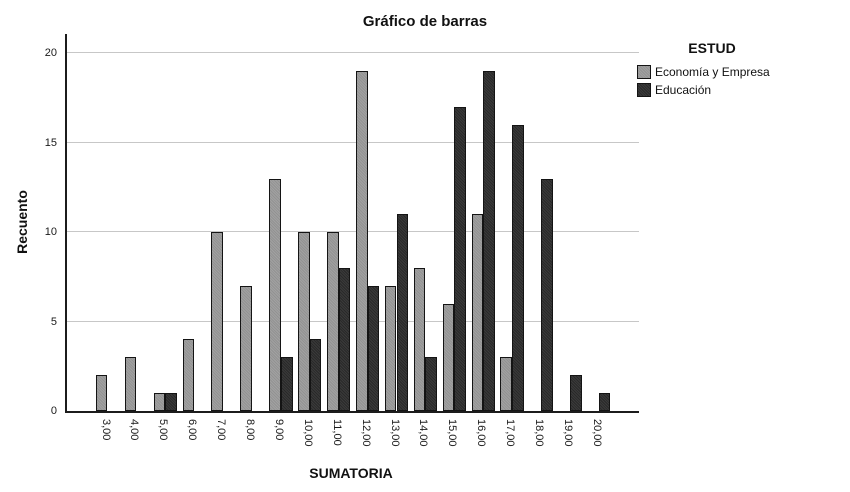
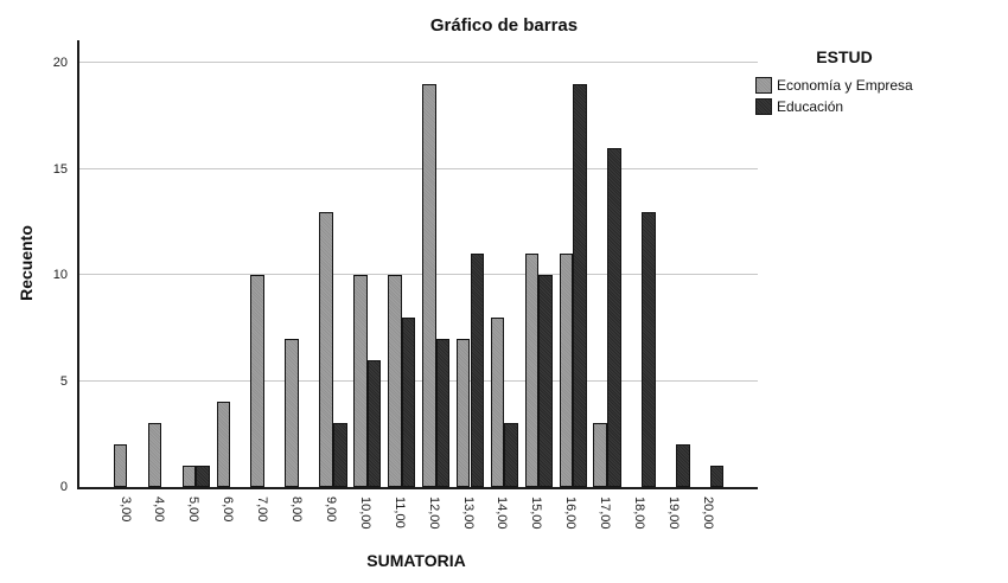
Educación/10,00: 4 -> 6
Economía y Empresa/15,00: 6 -> 11
Educación/15,00: 17 -> 10
